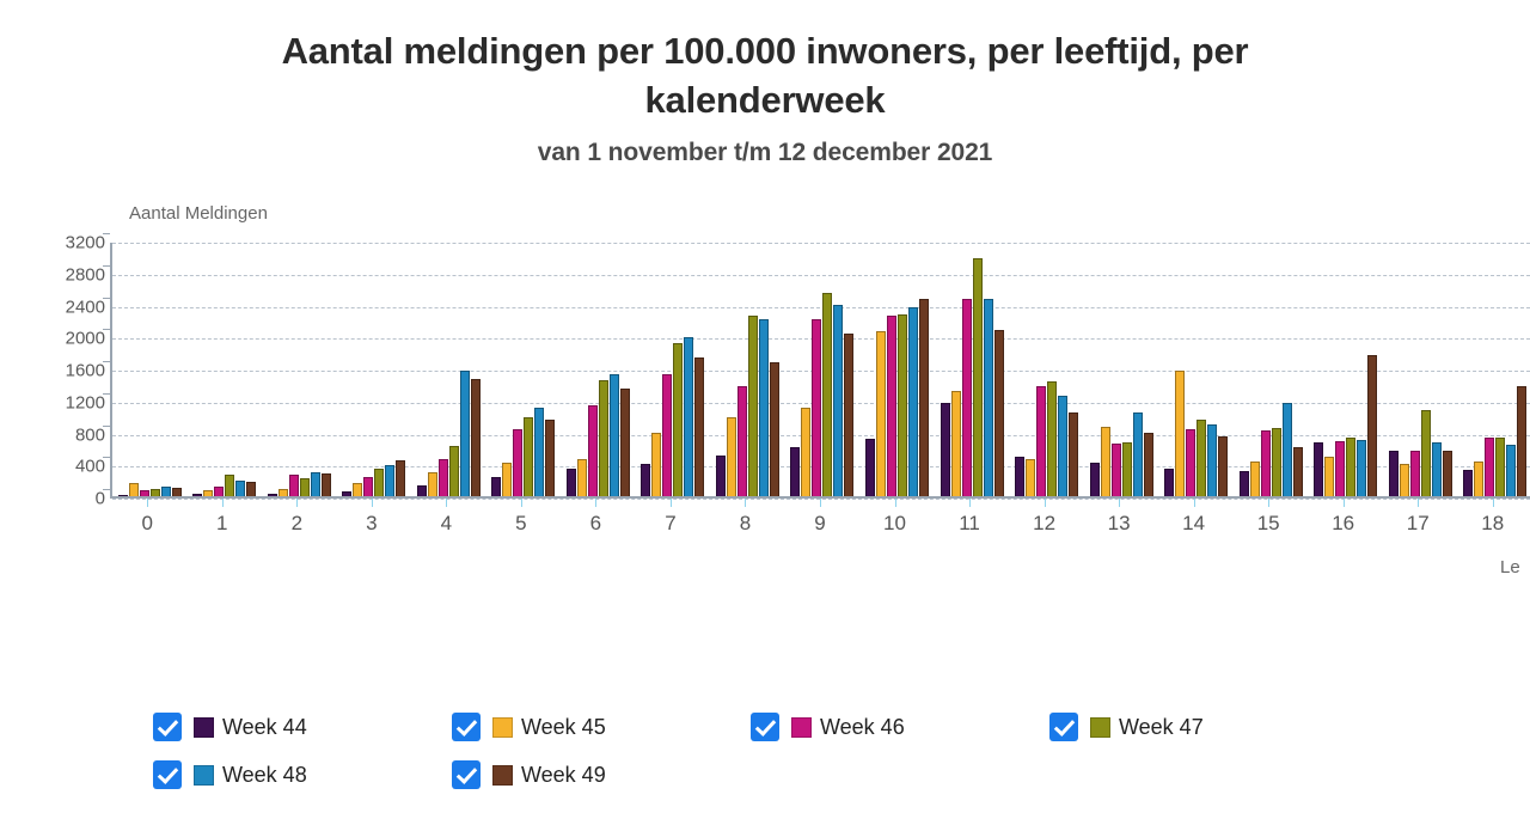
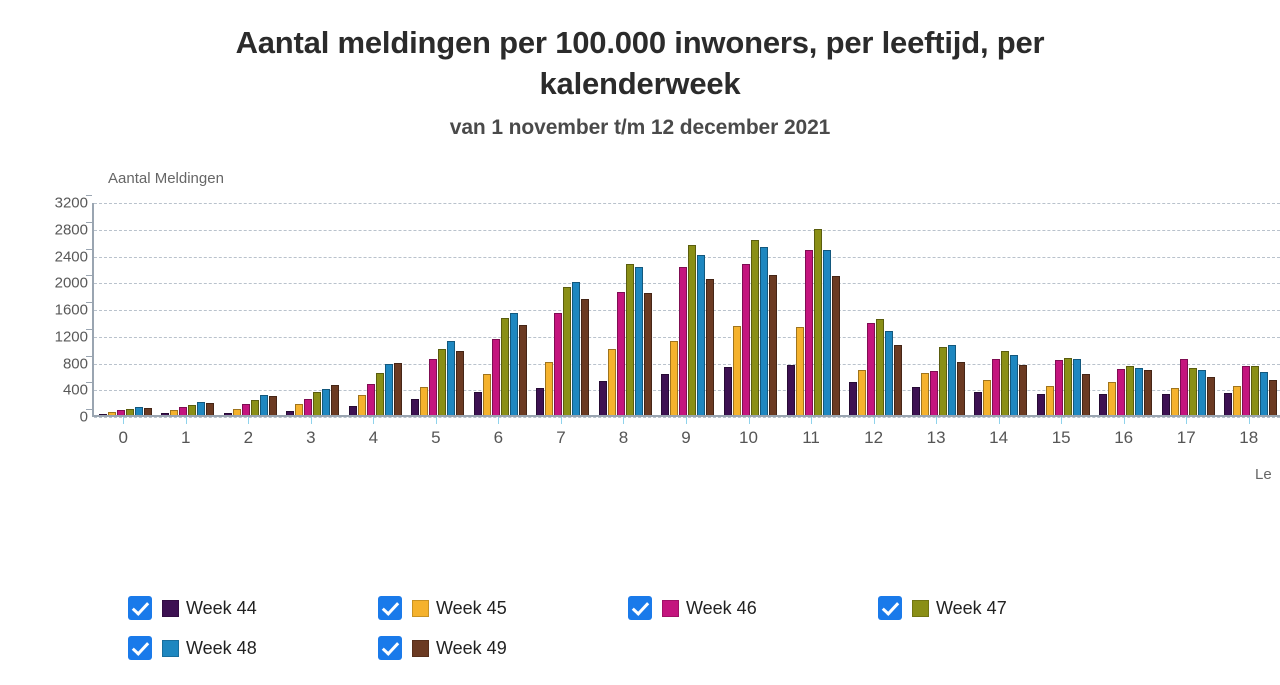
Week 45/0: 200 -> 100
Week 47/1: 300 -> 200
Week 46/2: 300 -> 200
Week 48/4: 1600 -> 800
Week 49/4: 1500 -> 800
Week 45/6: 500 -> 600
Week 46/8: 1400 -> 1900
Week 49/8: 1700 -> 1800
Week 45/10: 2100 -> 1400
Week 47/10: 2300 -> 2600
Week 48/10: 2400 -> 2500
Week 49/10: 2500 -> 2100
Week 44/11: 1200 -> 800
Week 47/11: 3000 -> 2800
Week 45/12: 500 -> 700
Week 45/13: 900 -> 700
Week 47/13: 700 -> 1000
Week 45/14: 1600 -> 600
Week 48/15: 1200 -> 900
Week 44/16: 700 -> 300
Week 49/16: 1800 -> 700
Week 44/17: 600 -> 300
Week 46/17: 600 -> 900
Week 47/17: 1100 -> 700
Week 49/18: 1400 -> 600
